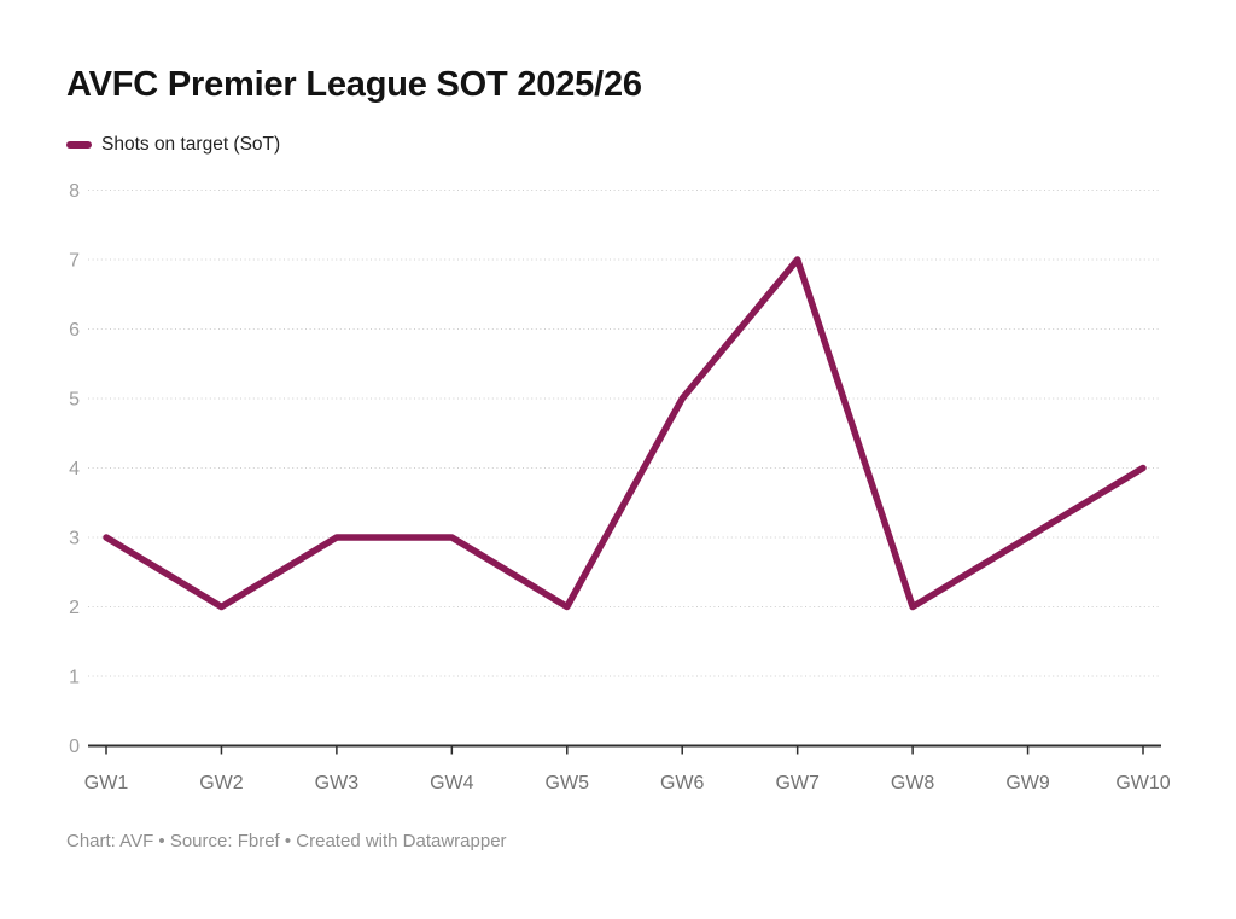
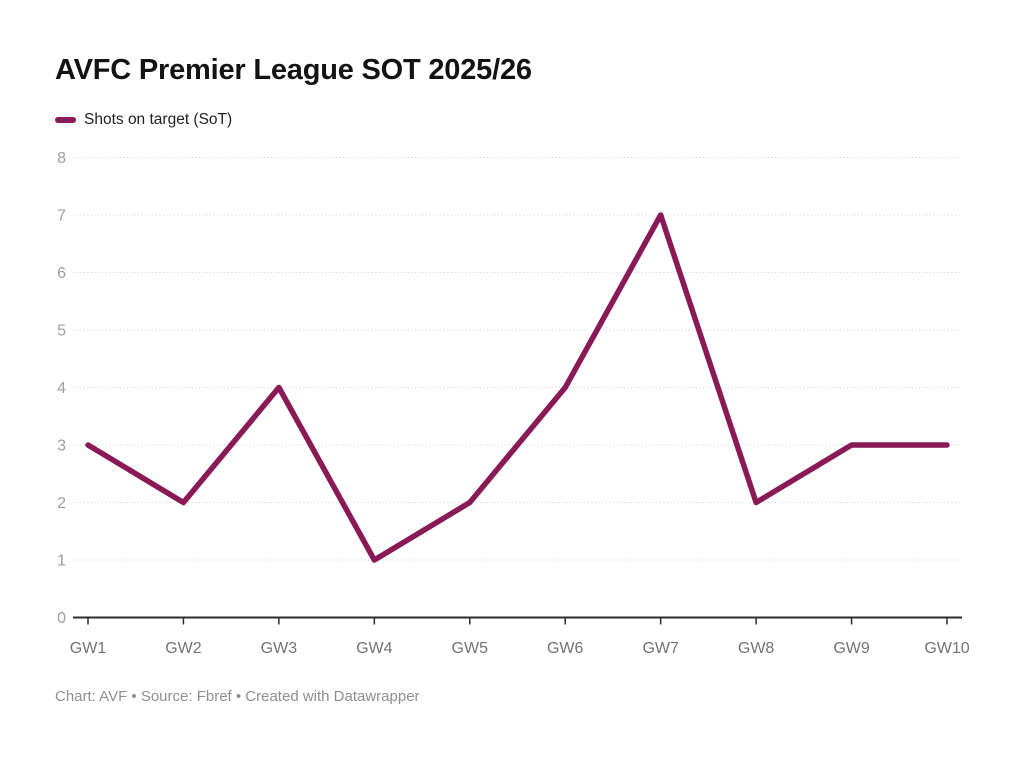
GW3: 3 -> 4
GW4: 3 -> 1
GW6: 5 -> 4
GW10: 4 -> 3
